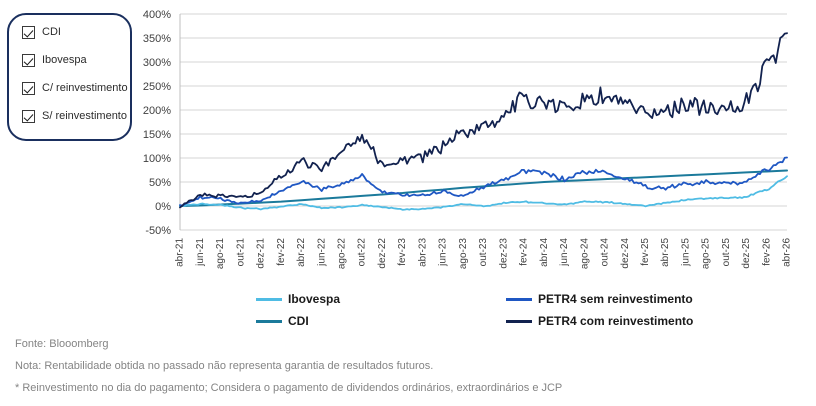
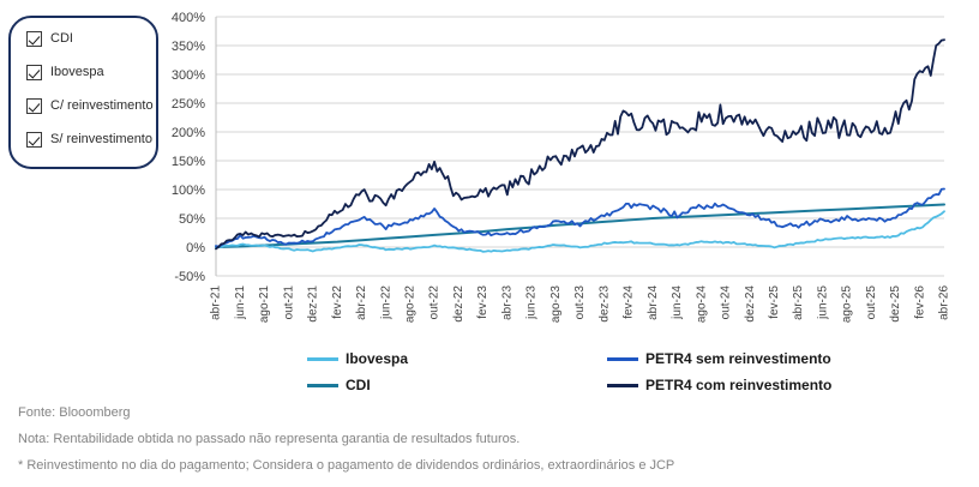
PETR4 sem reinvestimento/ago-23: 20% -> 40%
